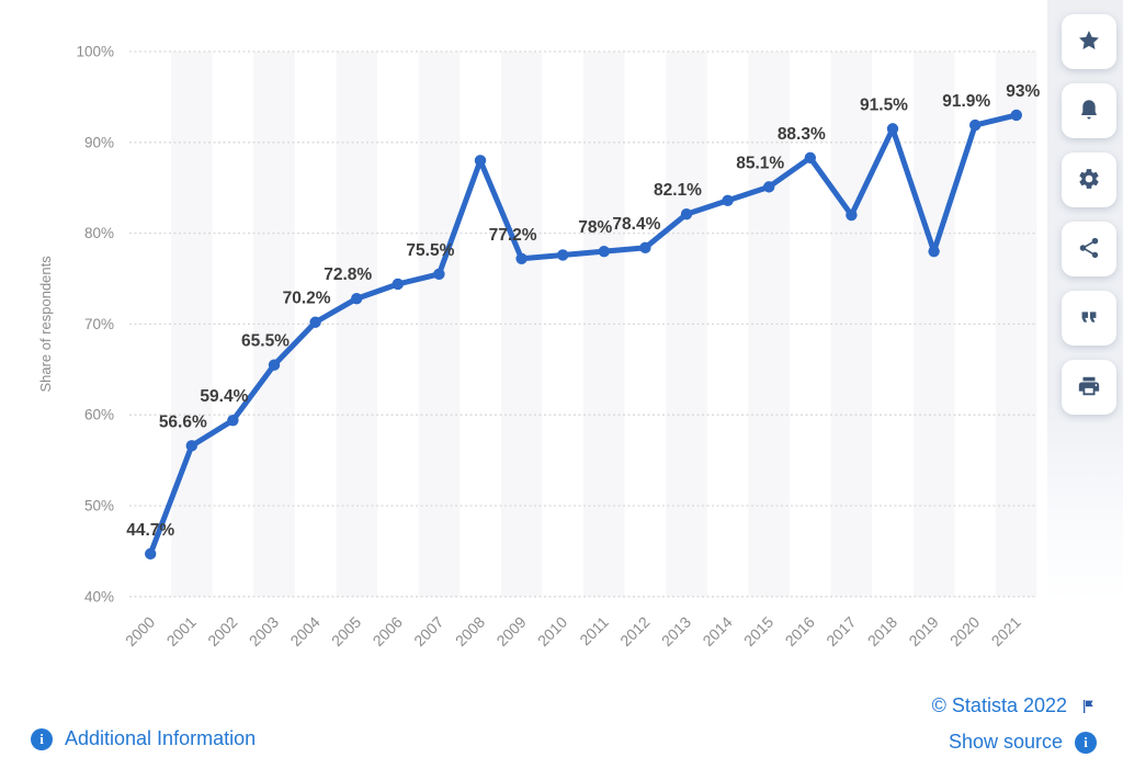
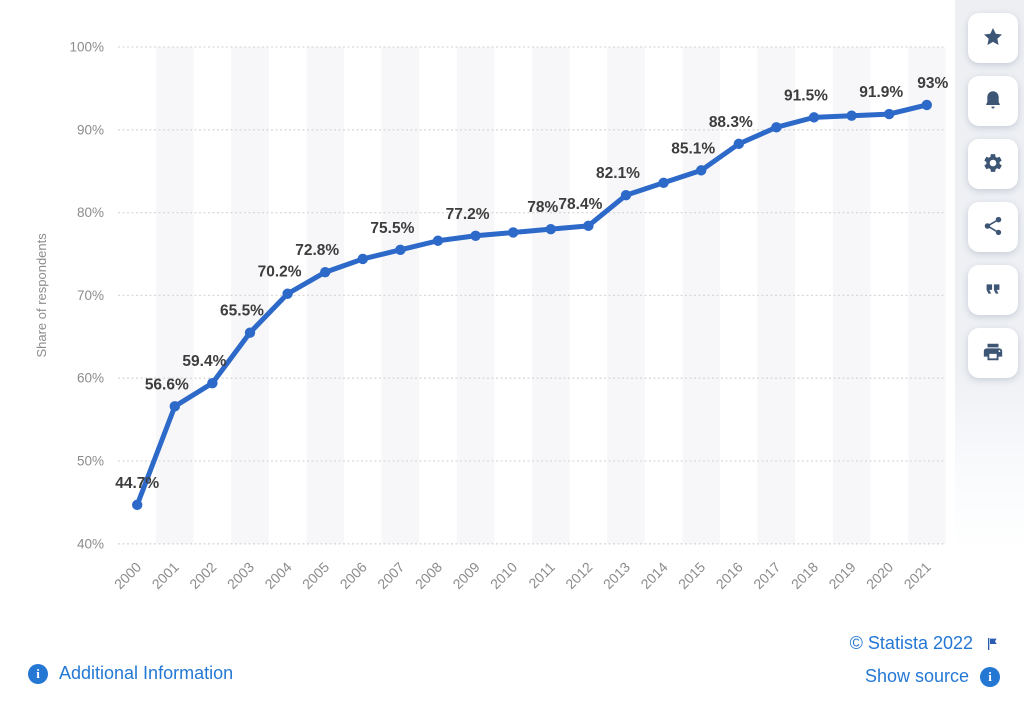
2008: 88% -> 77%
2017: 82% -> 90%
2019: 78% -> 92%
